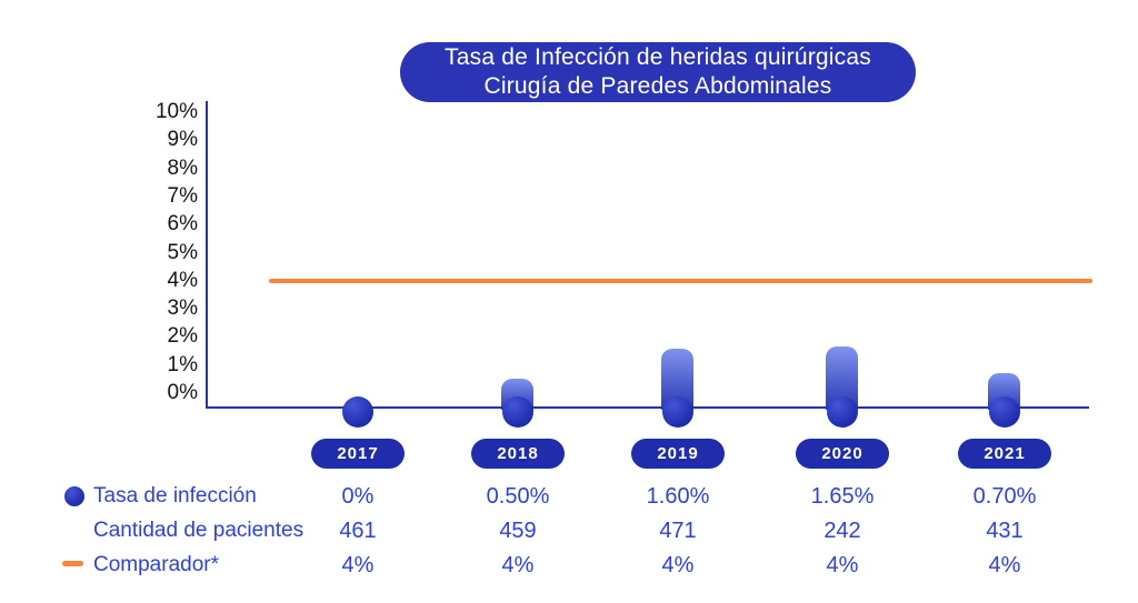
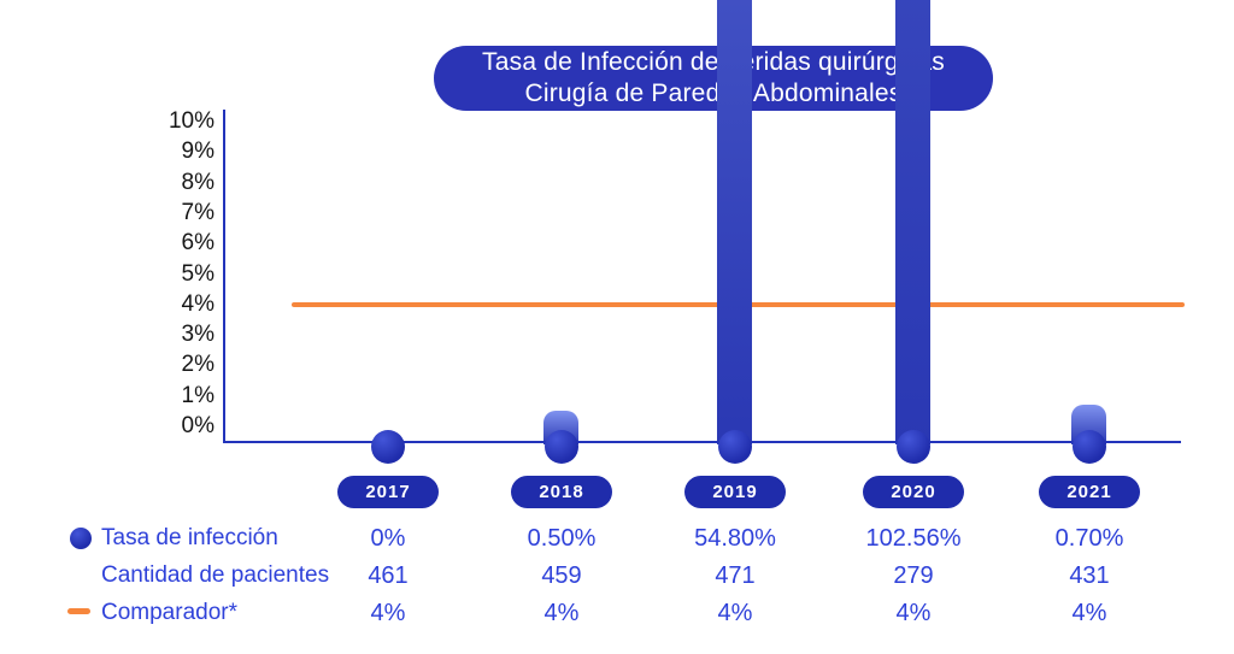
Tasa de infección/2019: 1.60% -> 54.80%
Tasa de infección/2020: 1.65% -> 102.56%
Cantidad de pacientes/2020: 242 -> 279
